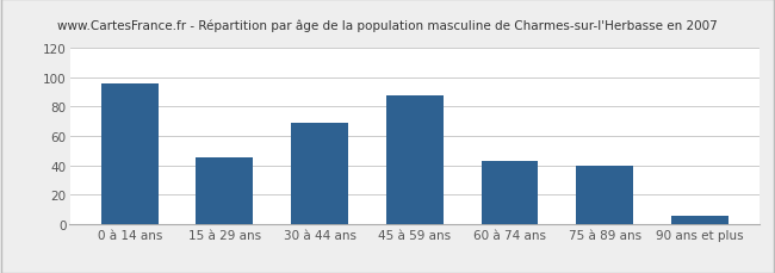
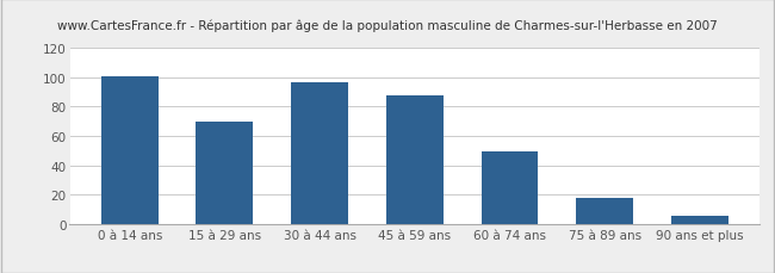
0 à 14 ans: 96 -> 101
15 à 29 ans: 45 -> 70
30 à 44 ans: 69 -> 97
60 à 74 ans: 43 -> 49
75 à 89 ans: 40 -> 18
